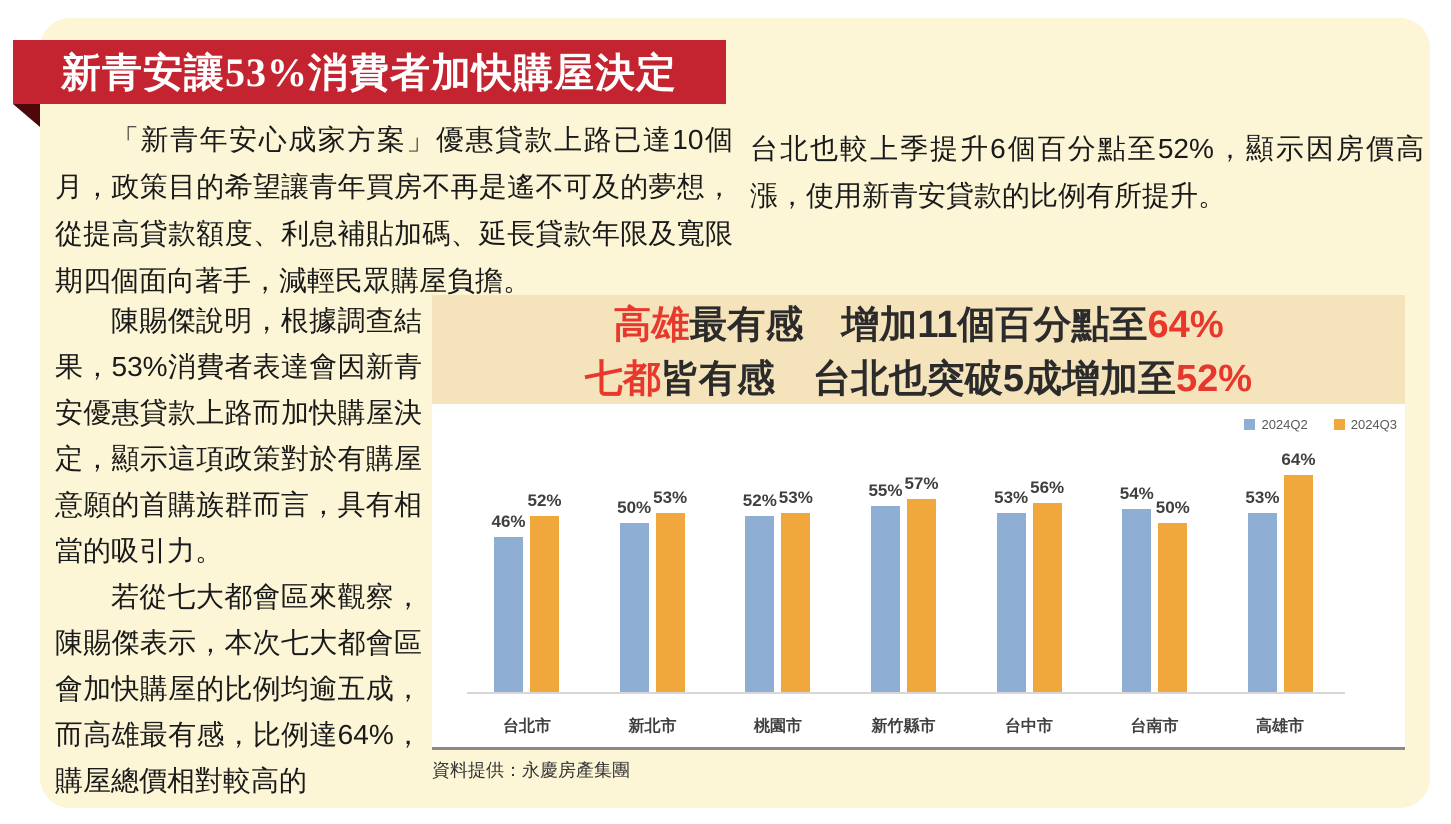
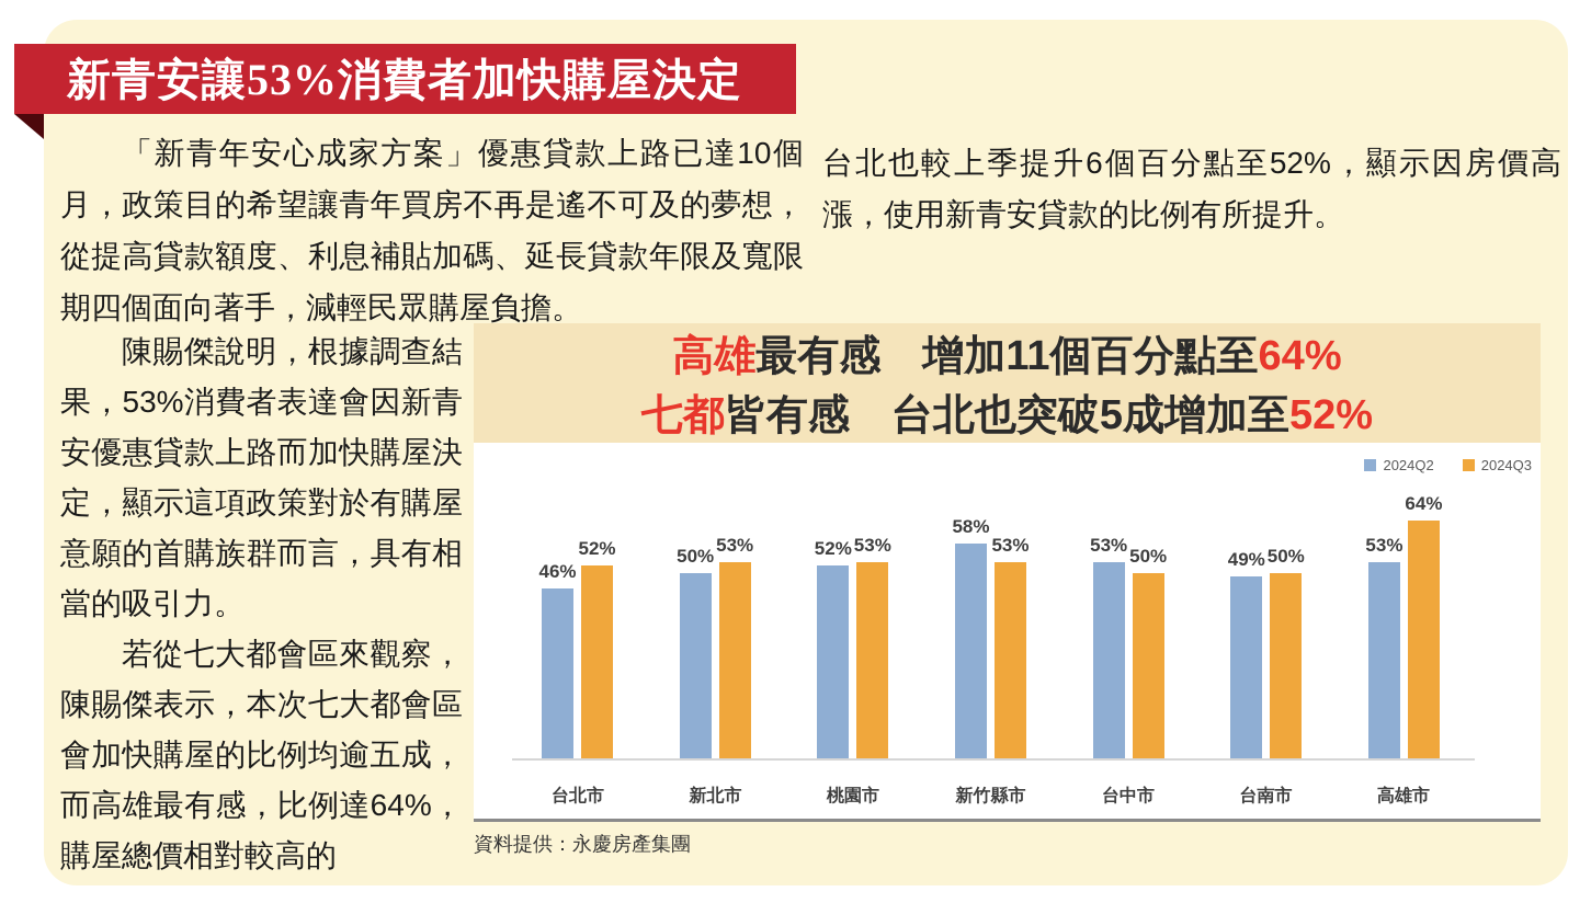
2024Q2/新竹縣市: 55% -> 58%
2024Q3/新竹縣市: 57% -> 53%
2024Q3/台中市: 56% -> 50%
2024Q2/台南市: 54% -> 49%
